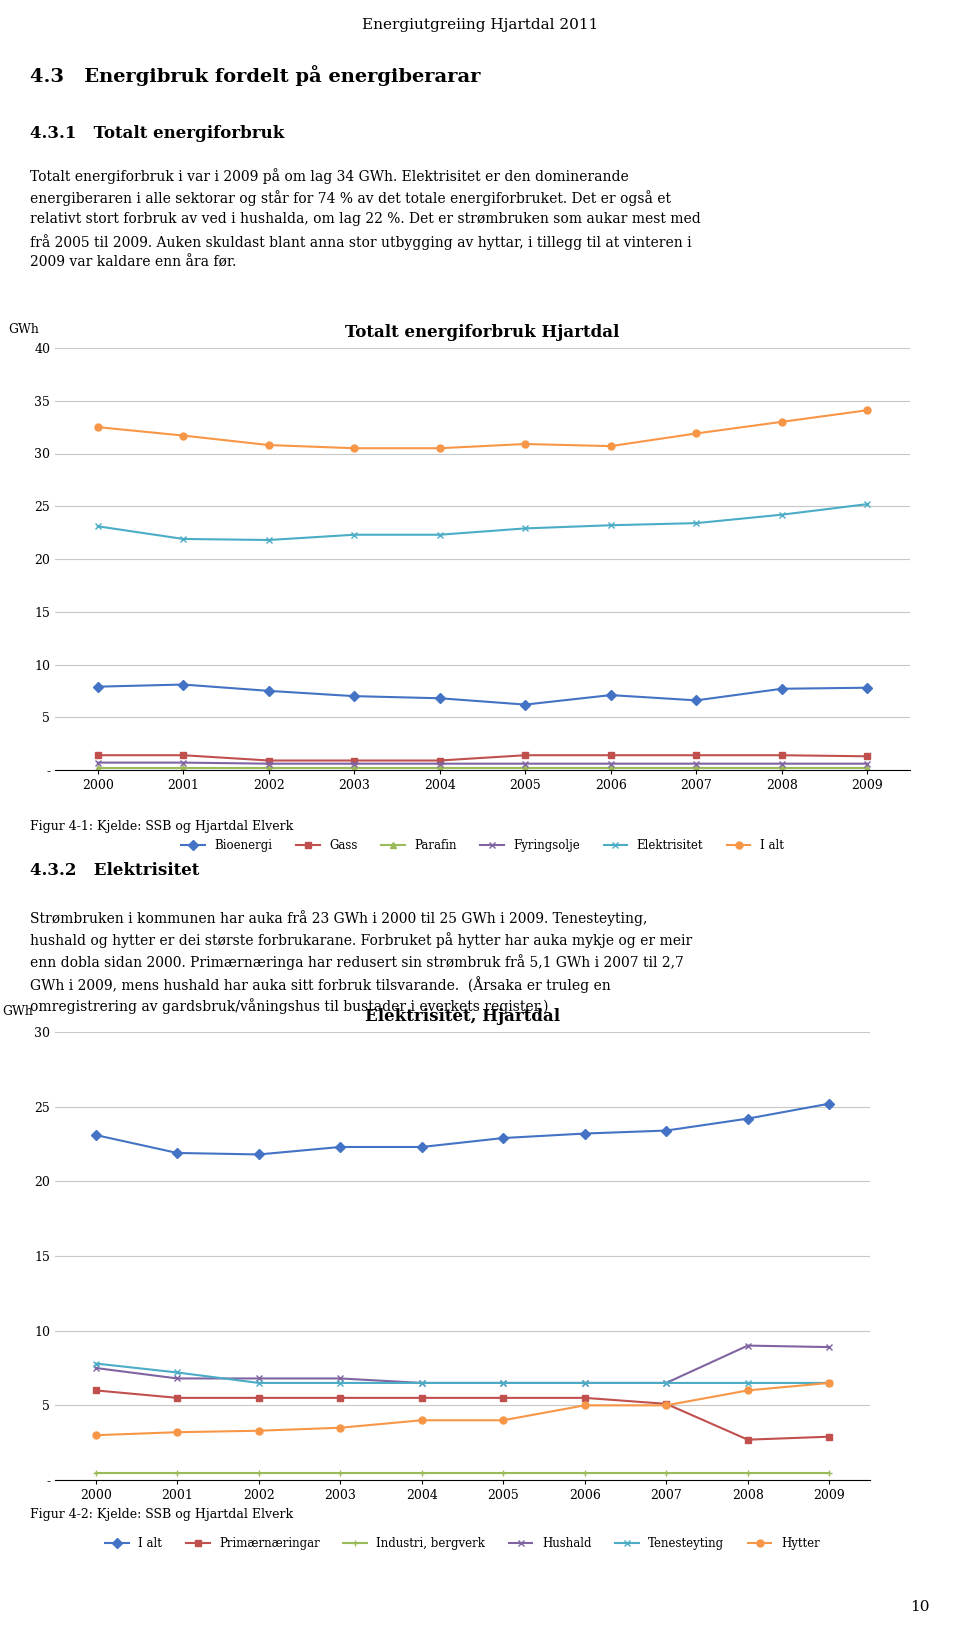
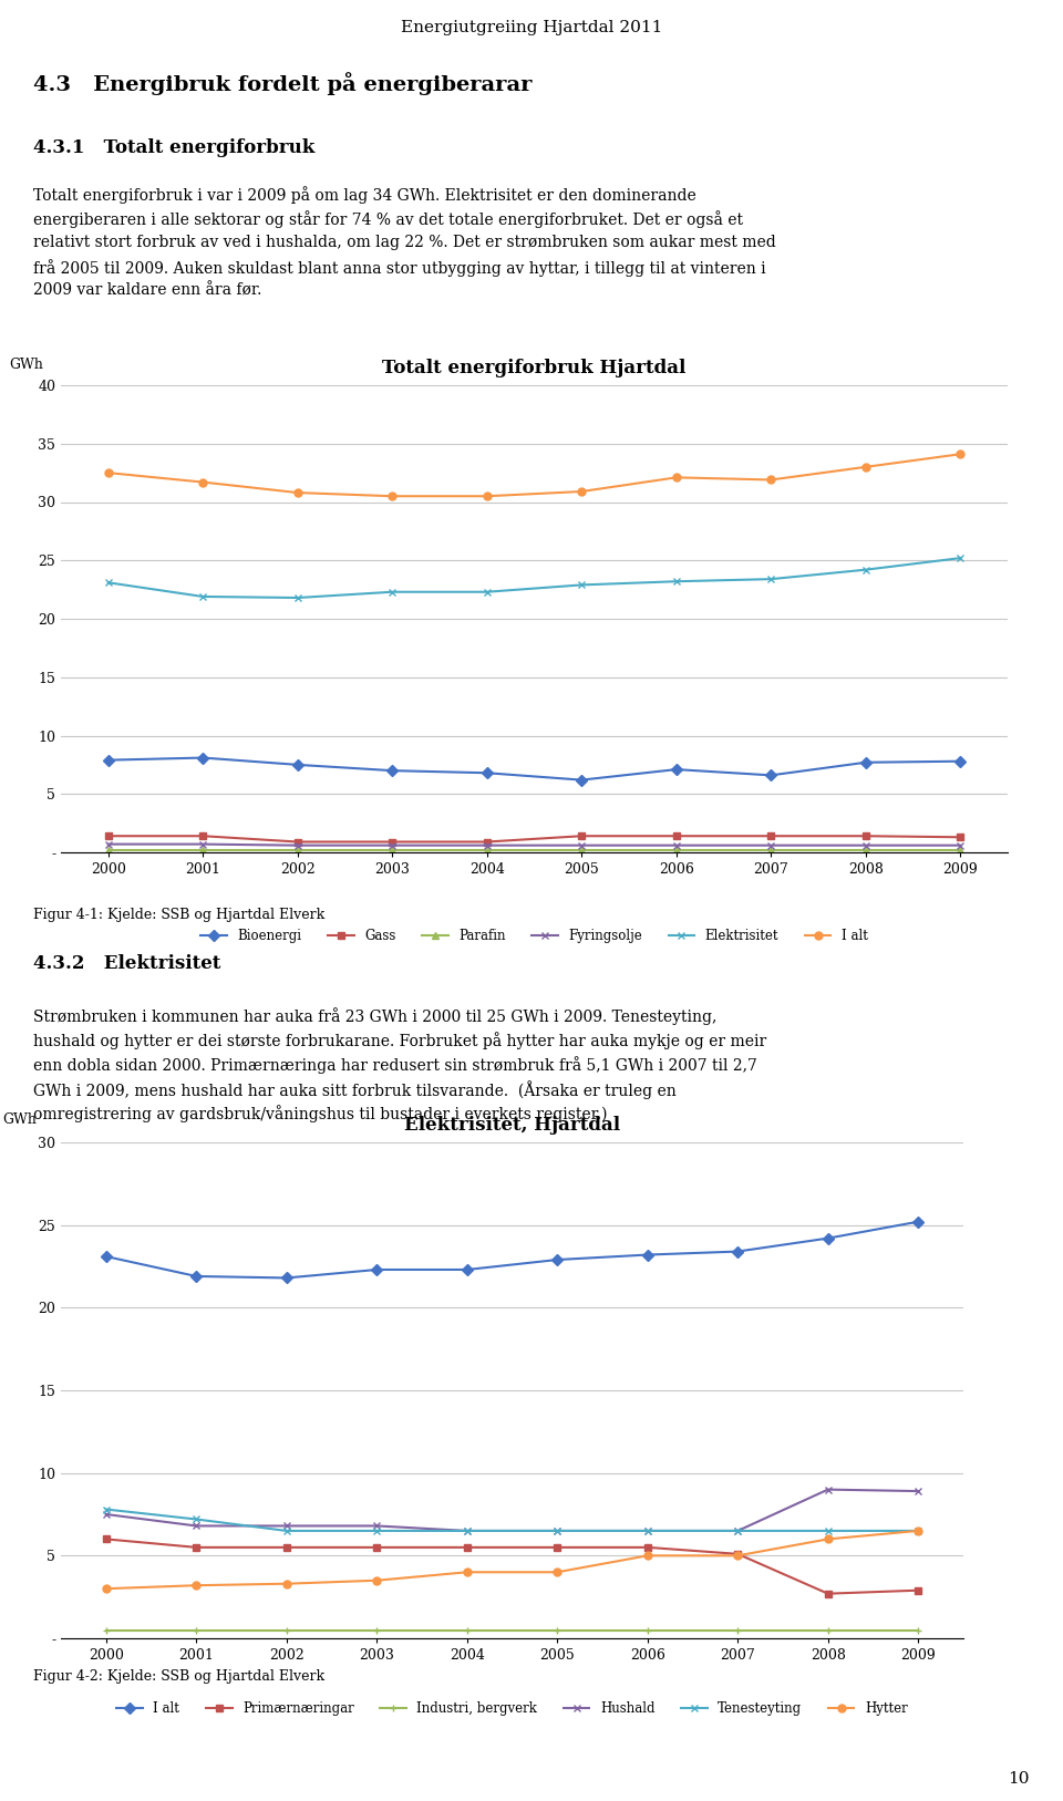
Totalt energiforbruk Hjartdal/I alt/2006: 30.7 -> 32.1
